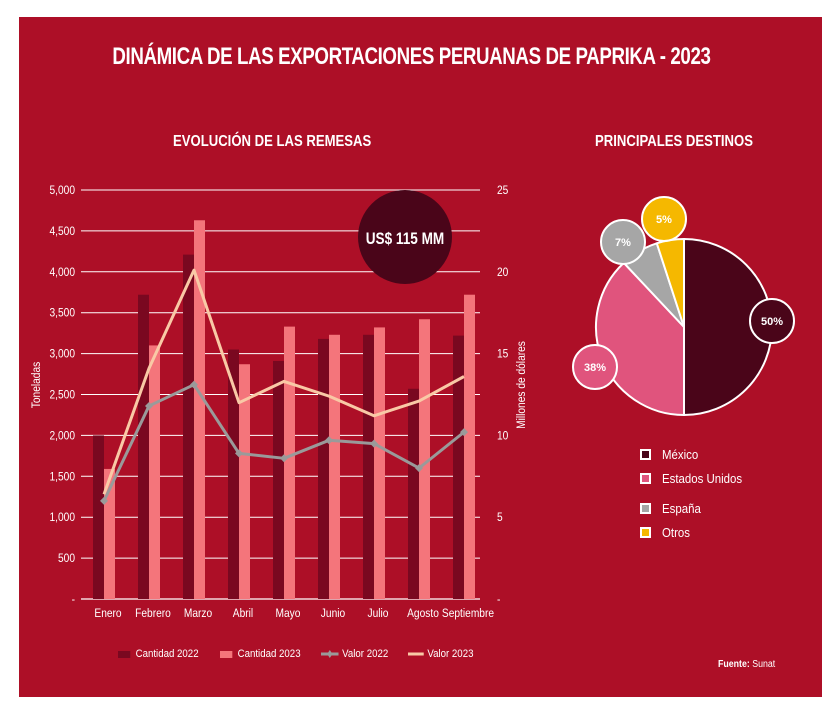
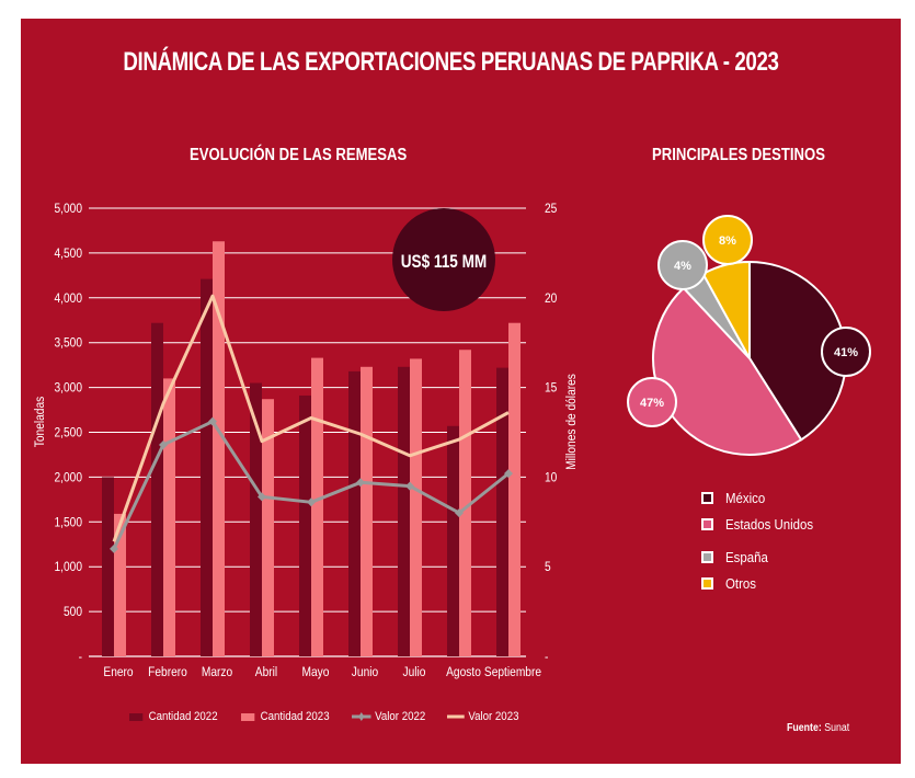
PRINCIPALES DESTINOS/México: 50% -> 41%
PRINCIPALES DESTINOS/Estados Unidos: 38% -> 47%
PRINCIPALES DESTINOS/España: 7% -> 4%
PRINCIPALES DESTINOS/Otros: 5% -> 8%
